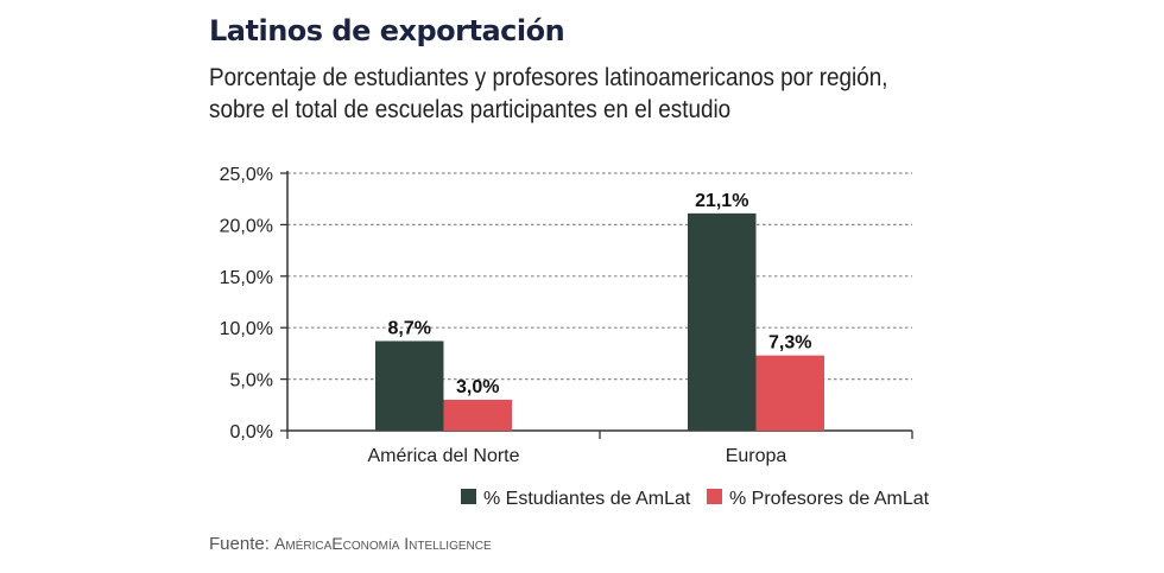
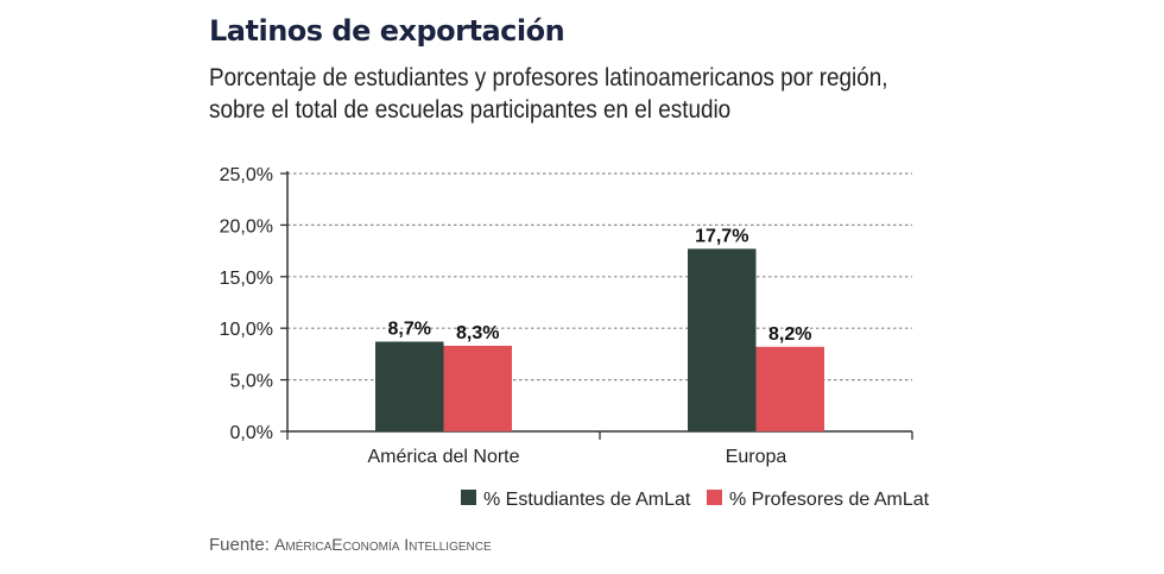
% Profesores de AmLat/América del Norte: 3,0% -> 8,3%
% Estudiantes de AmLat/Europa: 21,1% -> 17,7%
% Profesores de AmLat/Europa: 7,3% -> 8,2%
